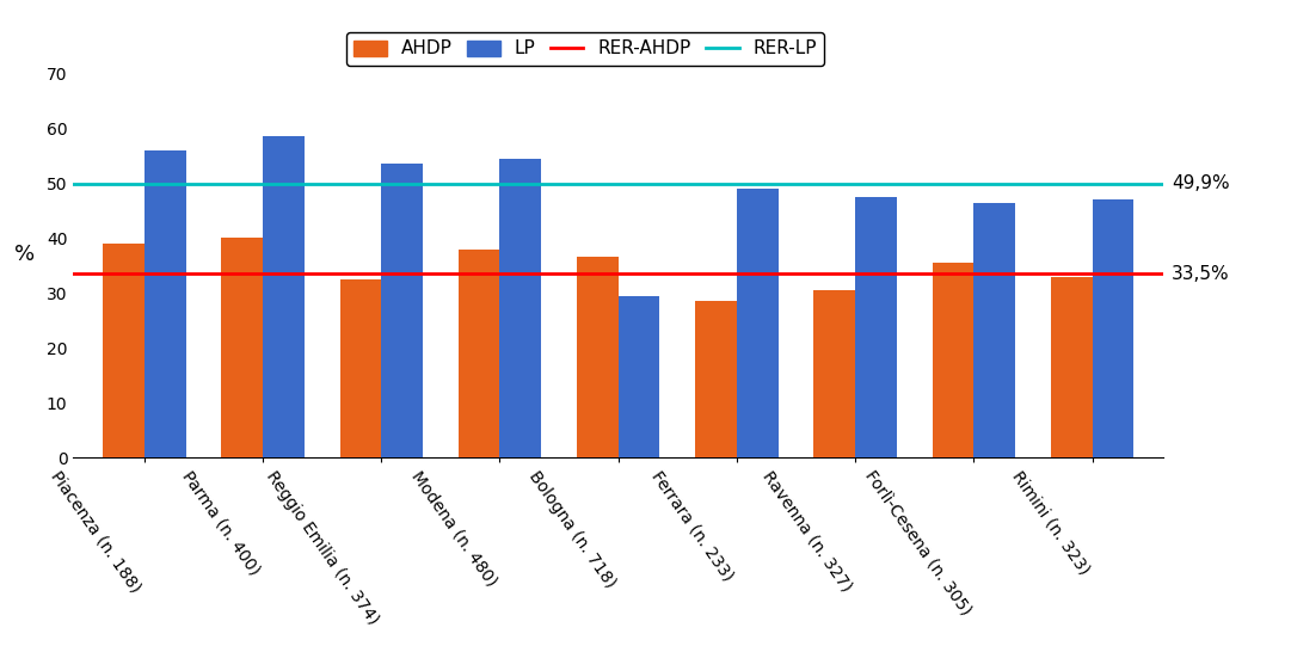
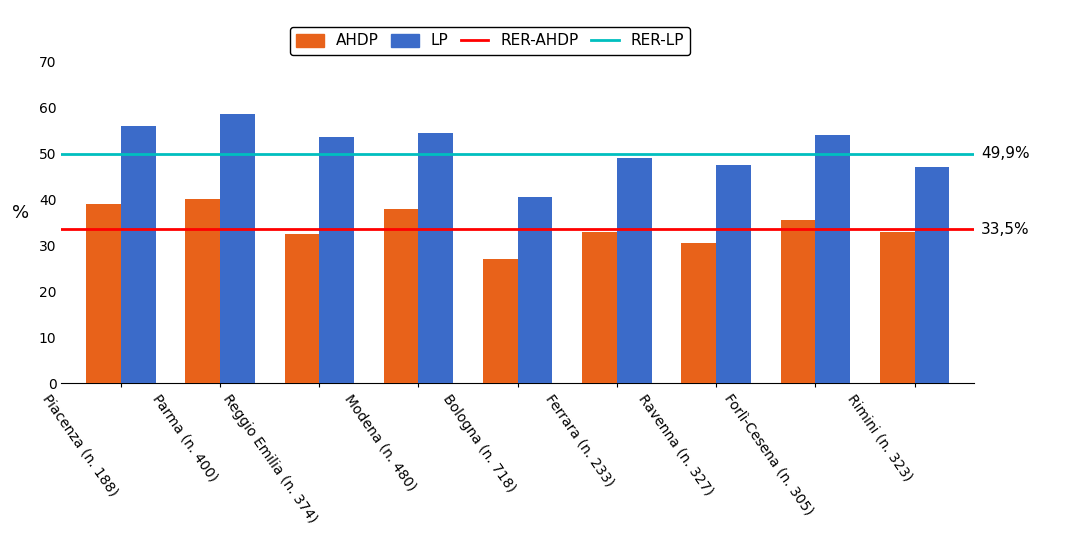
AHDP/Bologna (n. 718): 36.5 -> 27.0
LP/Bologna (n. 718): 29.5 -> 40.5
AHDP/Ferrara (n. 233): 28.5 -> 33.0
LP/Forlì-Cesena (n. 305): 46.5 -> 54.0
